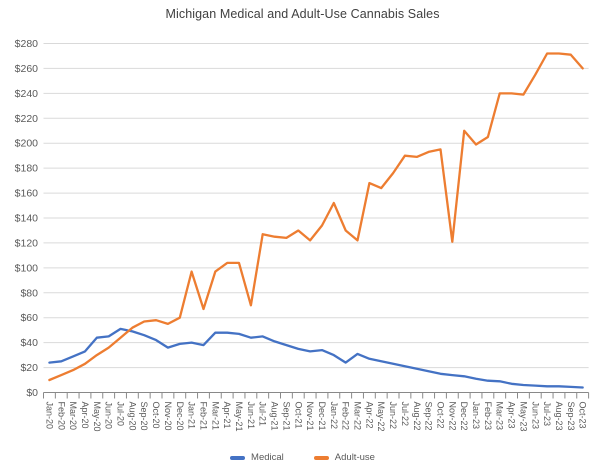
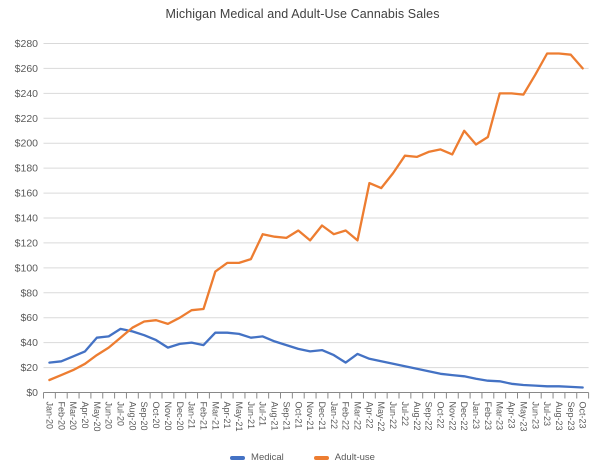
Adult-use/Jan-21: $97 -> $66
Adult-use/Jun-21: $70 -> $107
Adult-use/Jan-22: $152 -> $127
Adult-use/Nov-22: $121 -> $191
